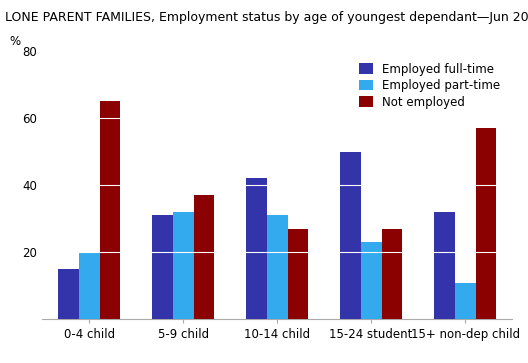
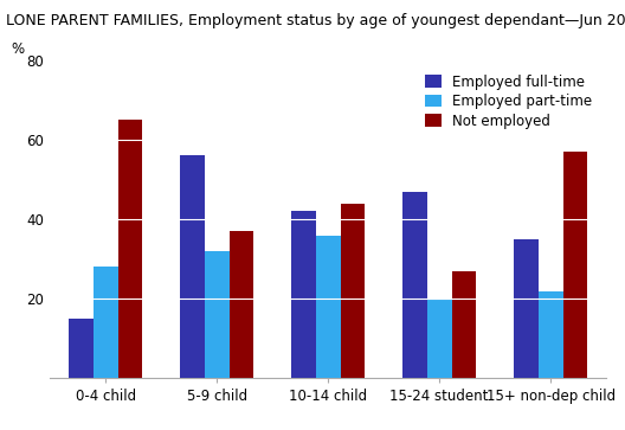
Employed part-time/0-4 child: 20 -> 28
Employed full-time/5-9 child: 31 -> 56
Employed part-time/10-14 child: 31 -> 36
Not employed/10-14 child: 27 -> 44
Employed full-time/15-24 student: 50 -> 47
Employed part-time/15-24 student: 23 -> 20
Employed full-time/15+ non-dep child: 32 -> 35
Employed part-time/15+ non-dep child: 11 -> 22
